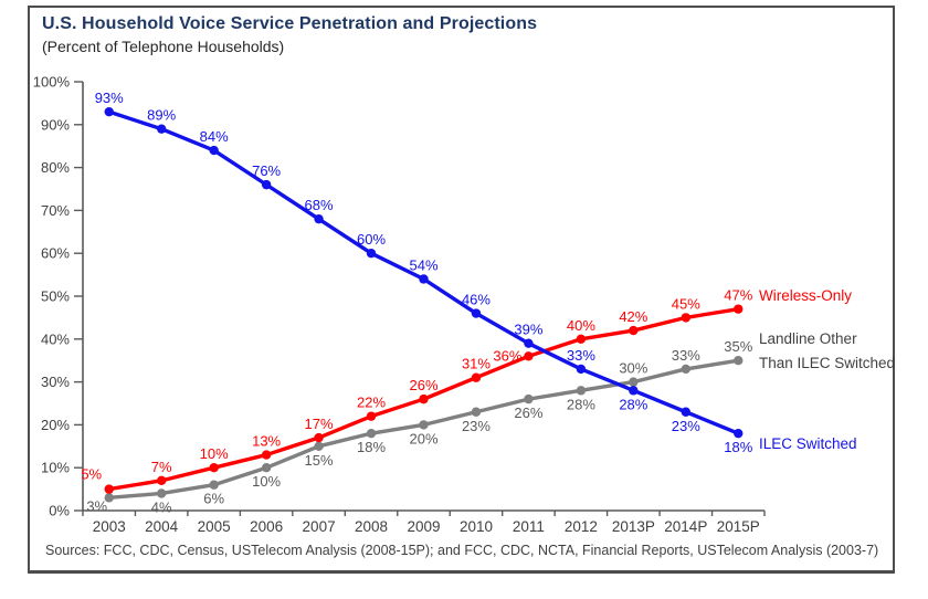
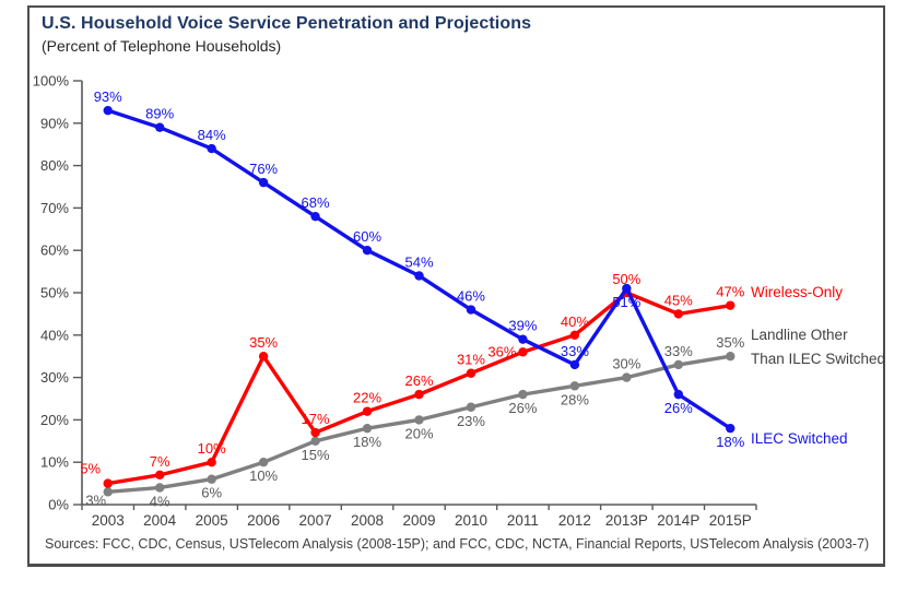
Wireless-Only/2006: 13% -> 35%
Wireless-Only/2013P: 42% -> 50%
ILEC Switched/2013P: 28% -> 51%
ILEC Switched/2014P: 23% -> 26%
